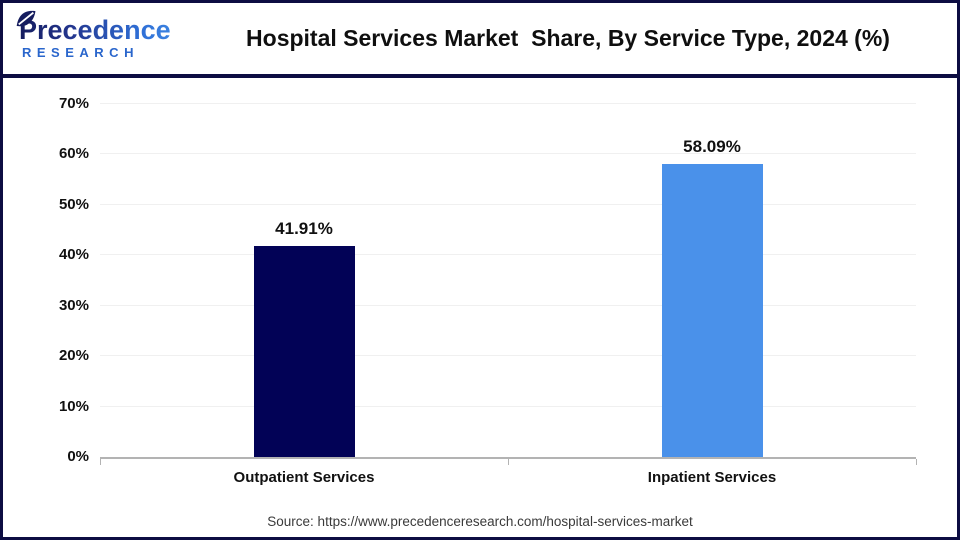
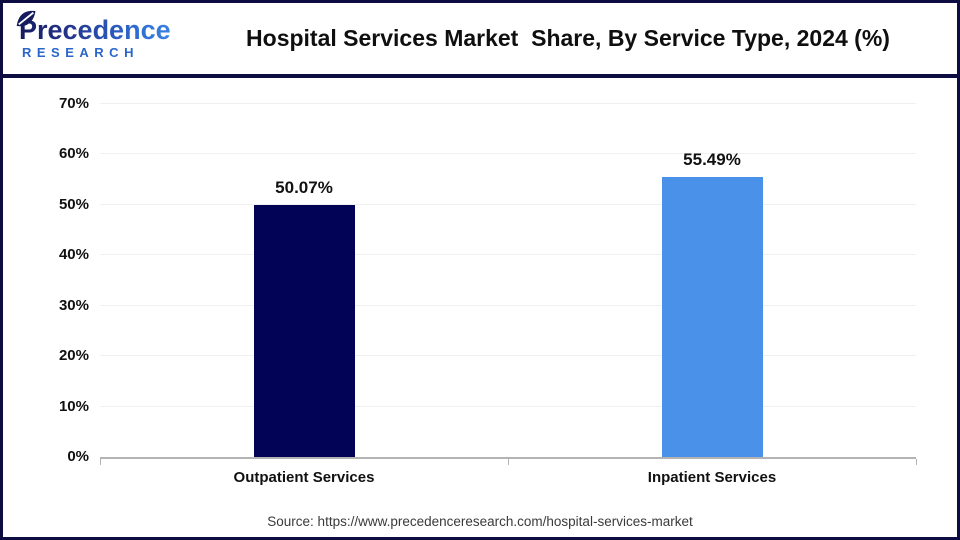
Outpatient Services: 41.91% -> 50.07%
Inpatient Services: 58.09% -> 55.49%
